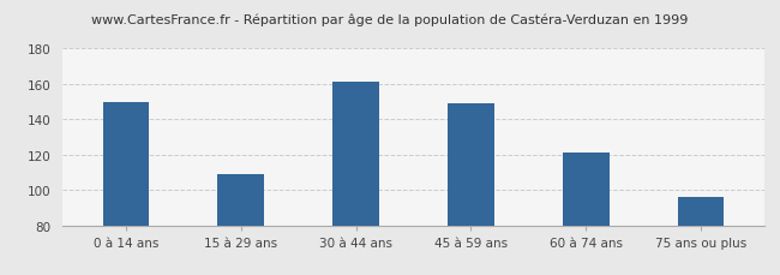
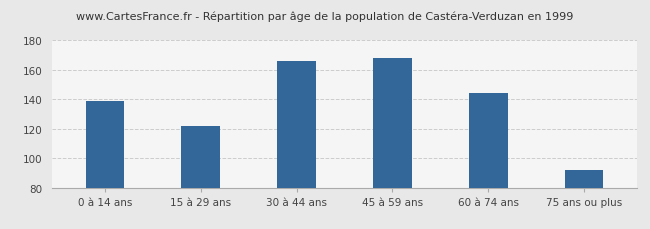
0 à 14 ans: 150 -> 139
15 à 29 ans: 109 -> 122
30 à 44 ans: 161 -> 166
45 à 59 ans: 149 -> 168
60 à 74 ans: 121 -> 144
75 ans ou plus: 96 -> 92
